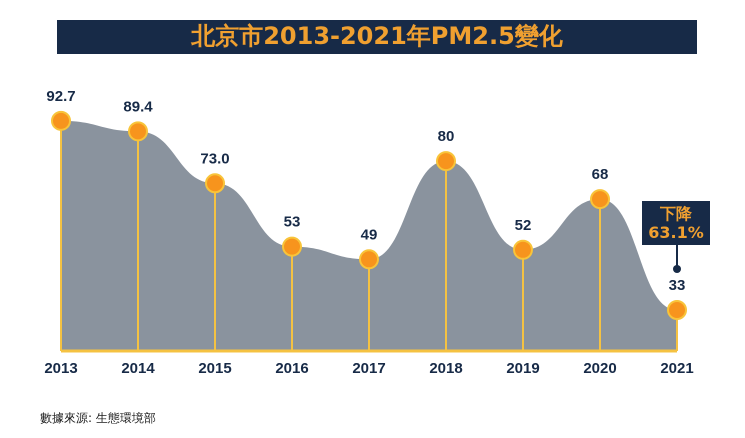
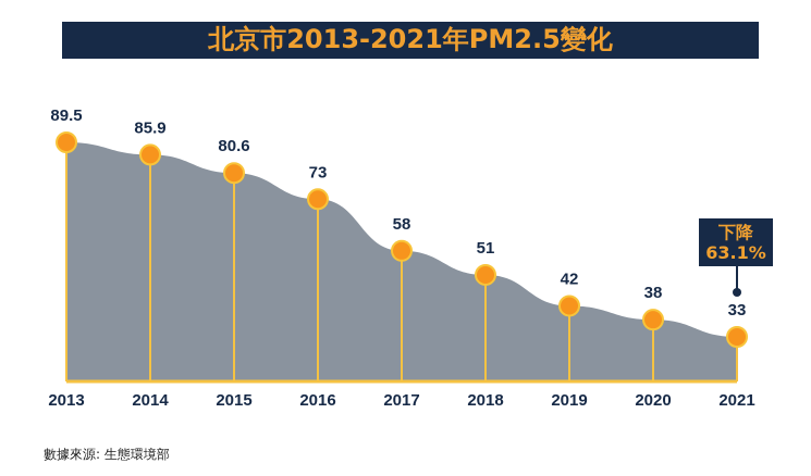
2013: 92.7 -> 89.5
2014: 89.4 -> 85.9
2015: 73.0 -> 80.6
2016: 53 -> 73
2017: 49 -> 58
2018: 80 -> 51
2019: 52 -> 42
2020: 68 -> 38
